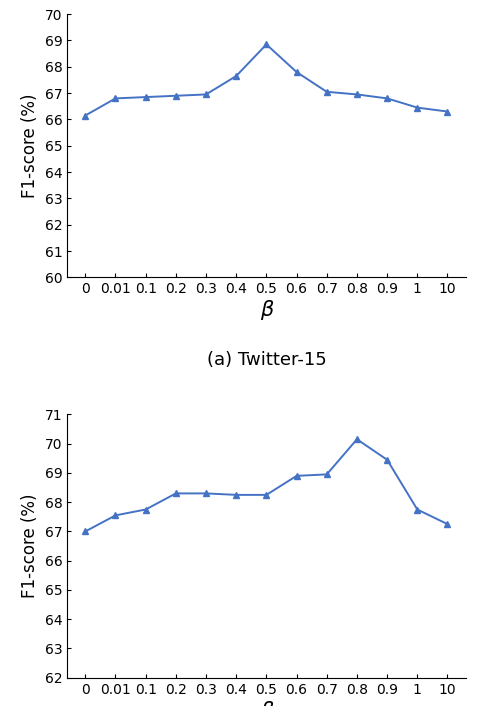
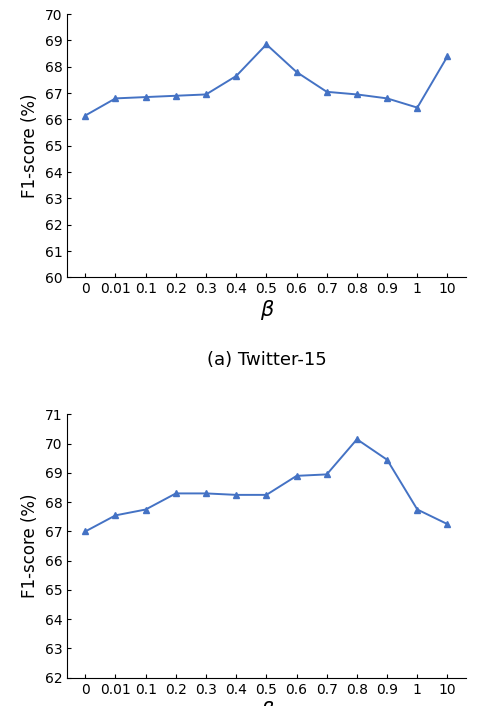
(a) Twitter-15/10: 66.30 -> 68.40
